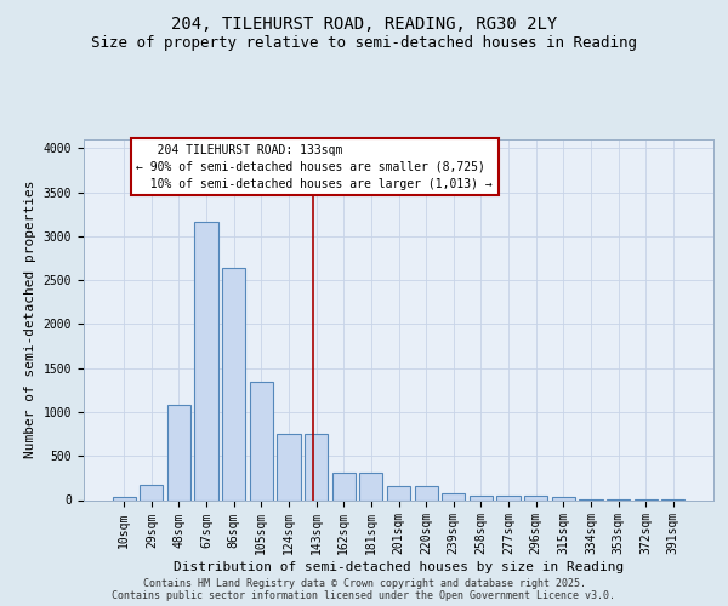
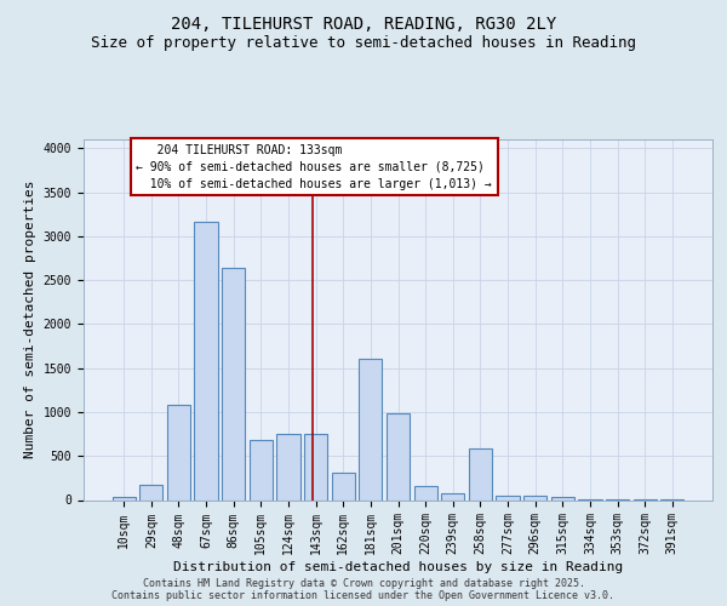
105sqm: 1350 -> 680
181sqm: 300 -> 1600
201sqm: 160 -> 980
258sqm: 60 -> 580
